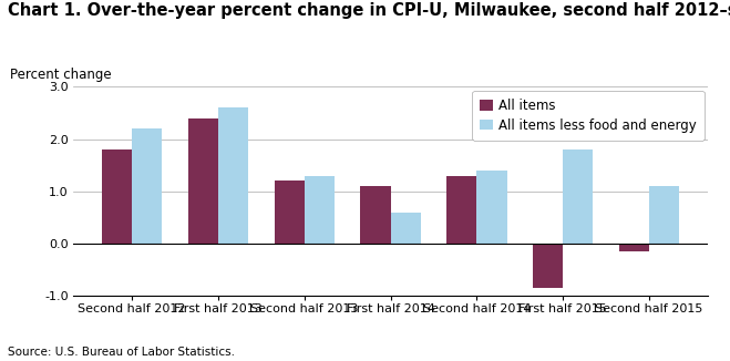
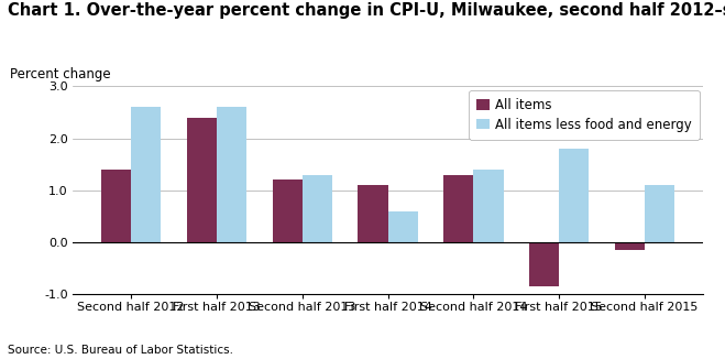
All items/Second half 2012: 1.80 -> 1.40
All items less food and energy/Second half 2012: 2.2 -> 2.6
